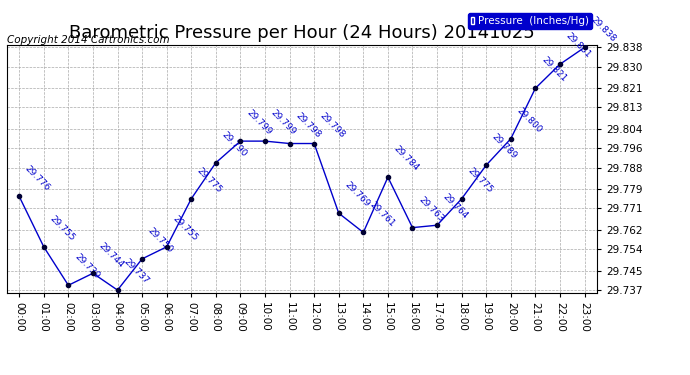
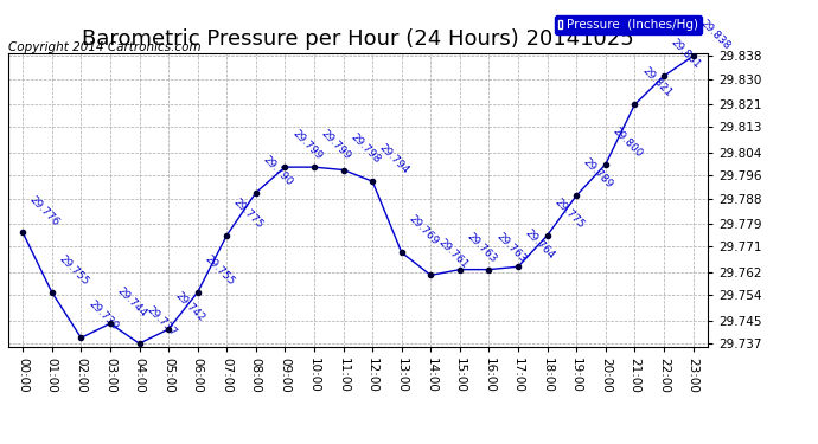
05:00: 29.750 -> 29.742
12:00: 29.798 -> 29.794
15:00: 29.784 -> 29.763
